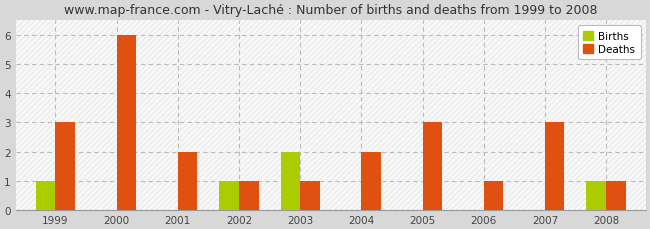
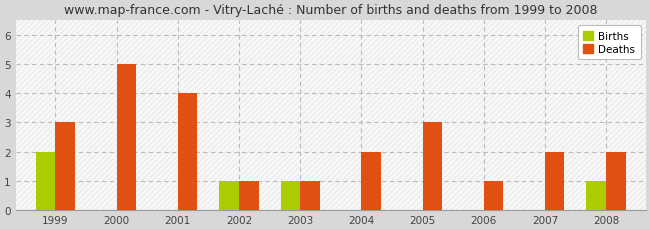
Births/1999: 1 -> 2
Deaths/2000: 6 -> 5
Deaths/2001: 2 -> 4
Births/2003: 2 -> 1
Deaths/2007: 3 -> 2
Deaths/2008: 1 -> 2
